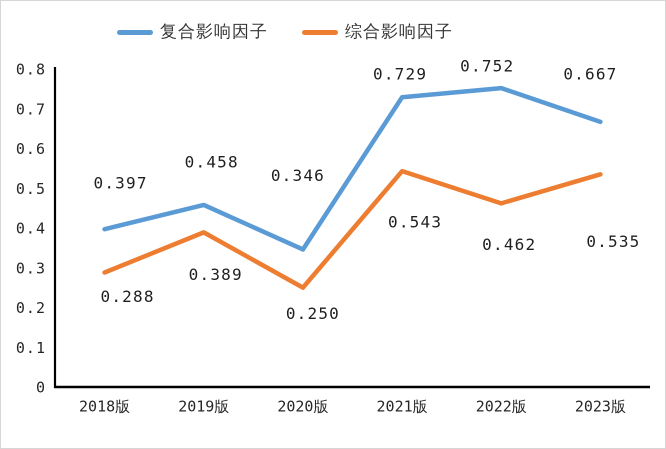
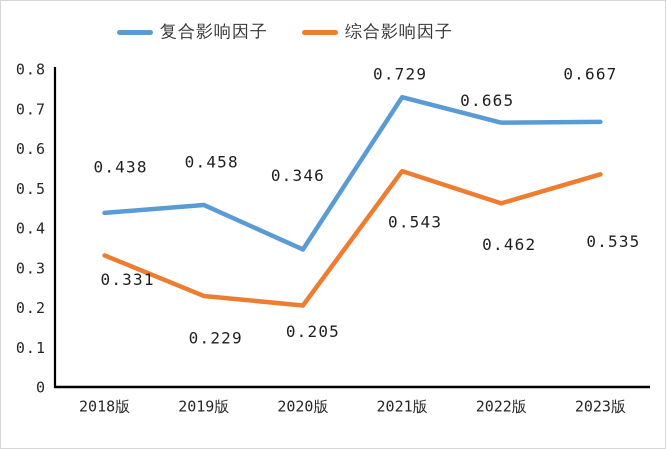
复合影响因子/2018版: 0.397 -> 0.438
综合影响因子/2018版: 0.288 -> 0.331
综合影响因子/2019版: 0.389 -> 0.229
综合影响因子/2020版: 0.250 -> 0.205
复合影响因子/2022版: 0.752 -> 0.665
